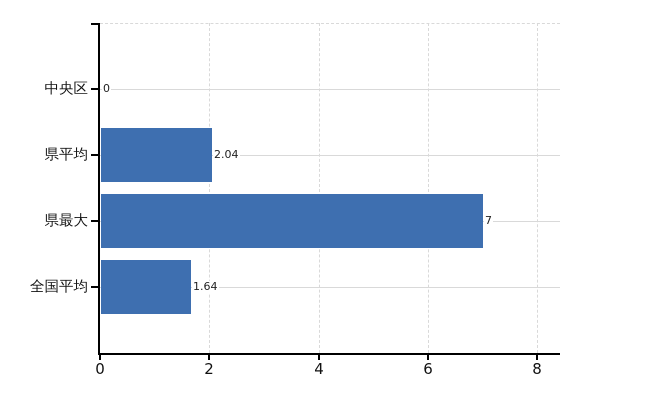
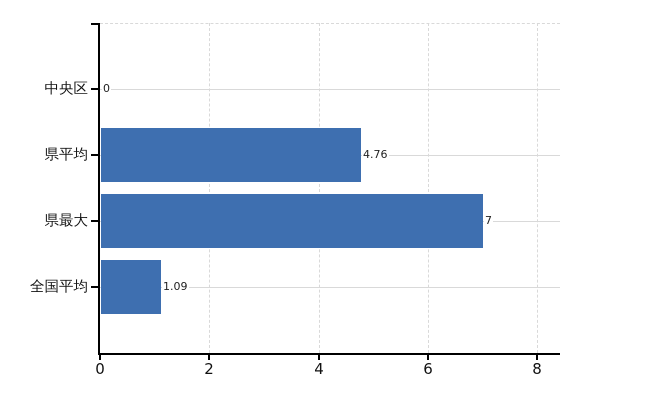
県平均: 2.04 -> 4.76
全国平均: 1.64 -> 1.09
